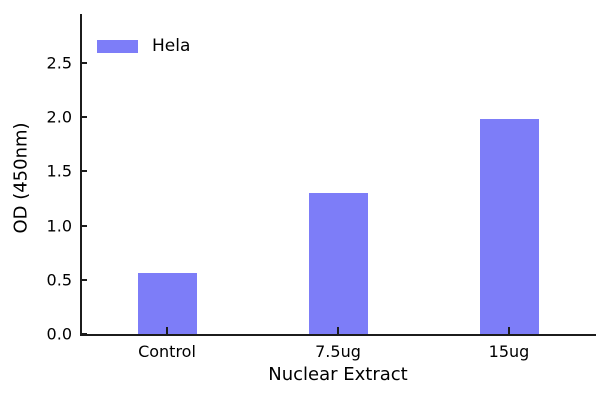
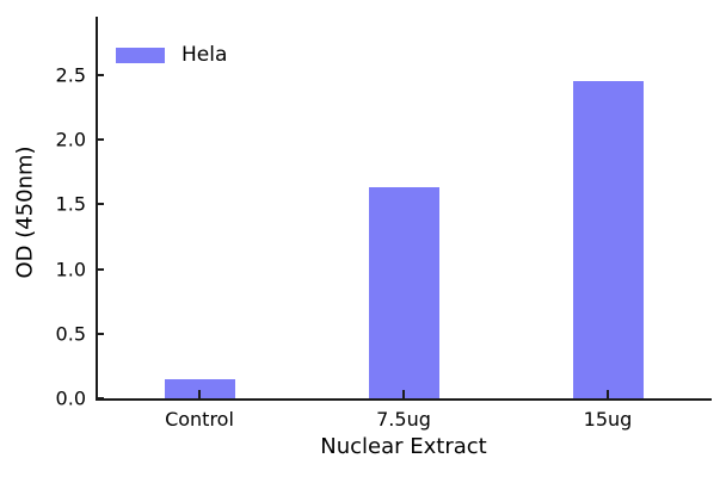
Control: 0.56 -> 0.15
7.5ug: 1.30 -> 1.63
15ug: 1.98 -> 2.45
